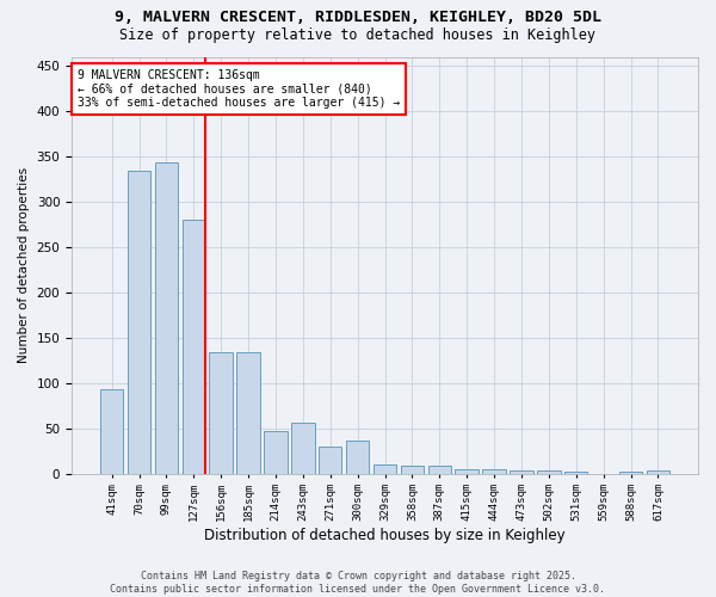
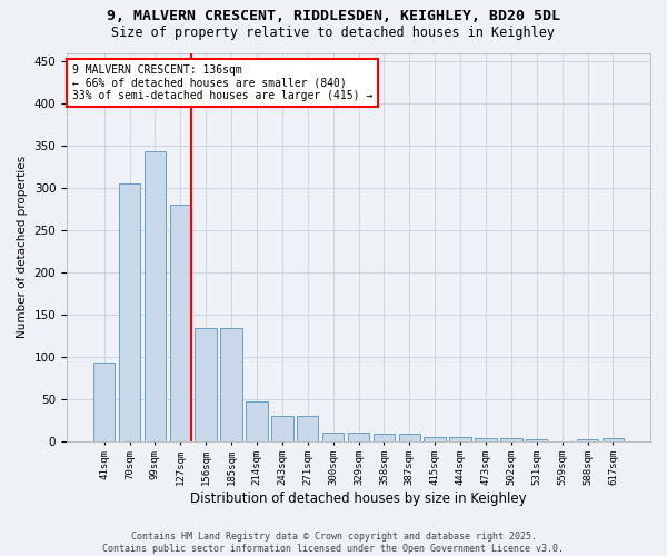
70sqm: 334 -> 305
243sqm: 56 -> 30
300sqm: 36 -> 10
